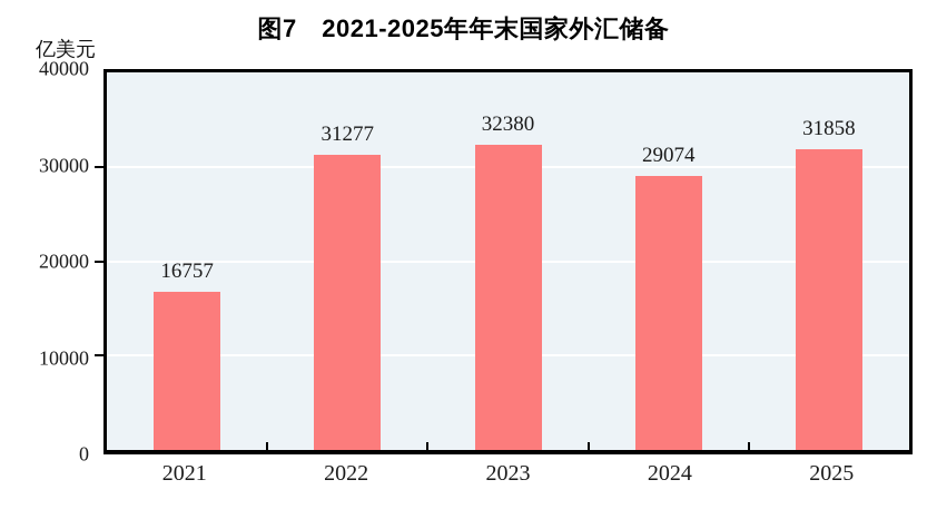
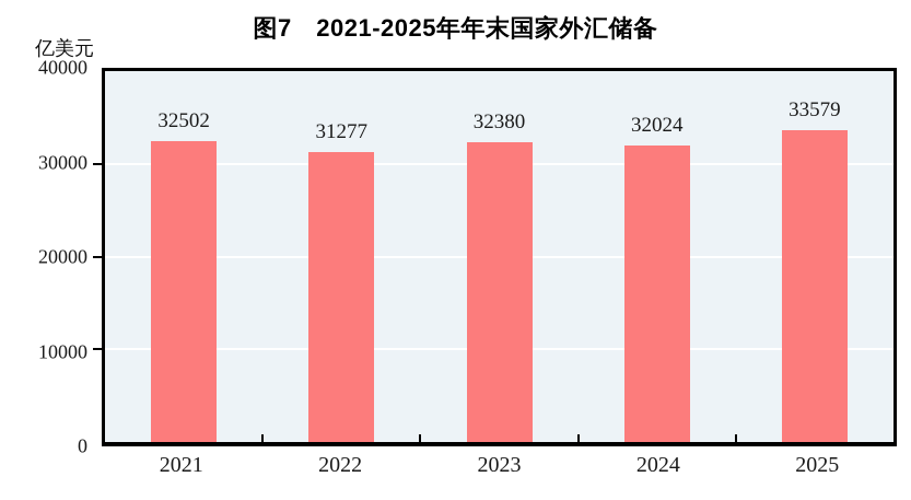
2021: 16757 -> 32502
2024: 29074 -> 32024
2025: 31858 -> 33579
